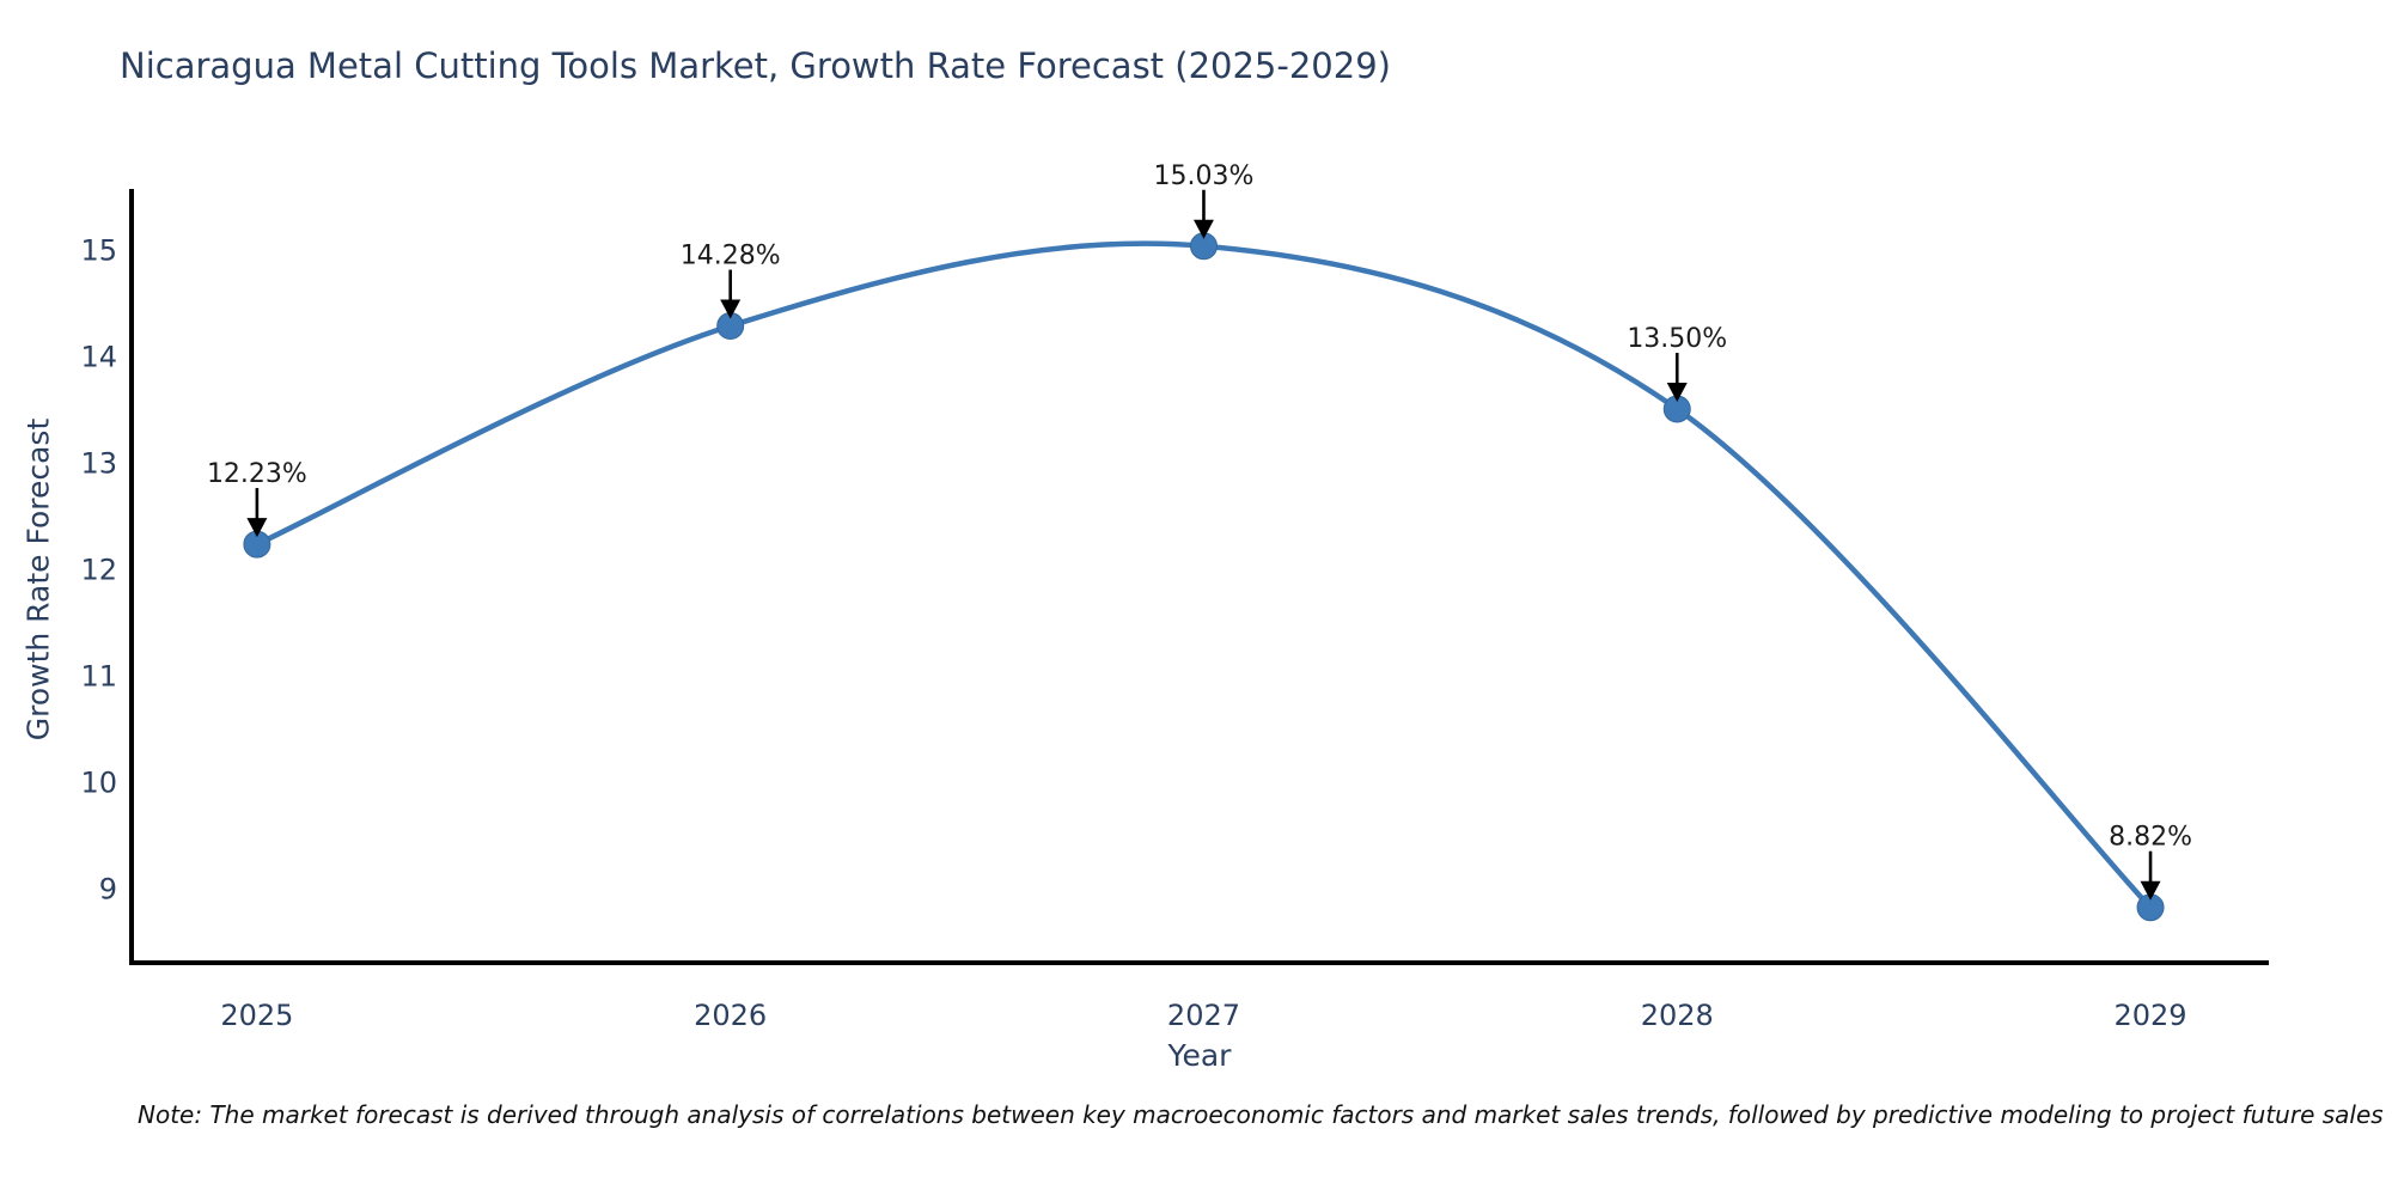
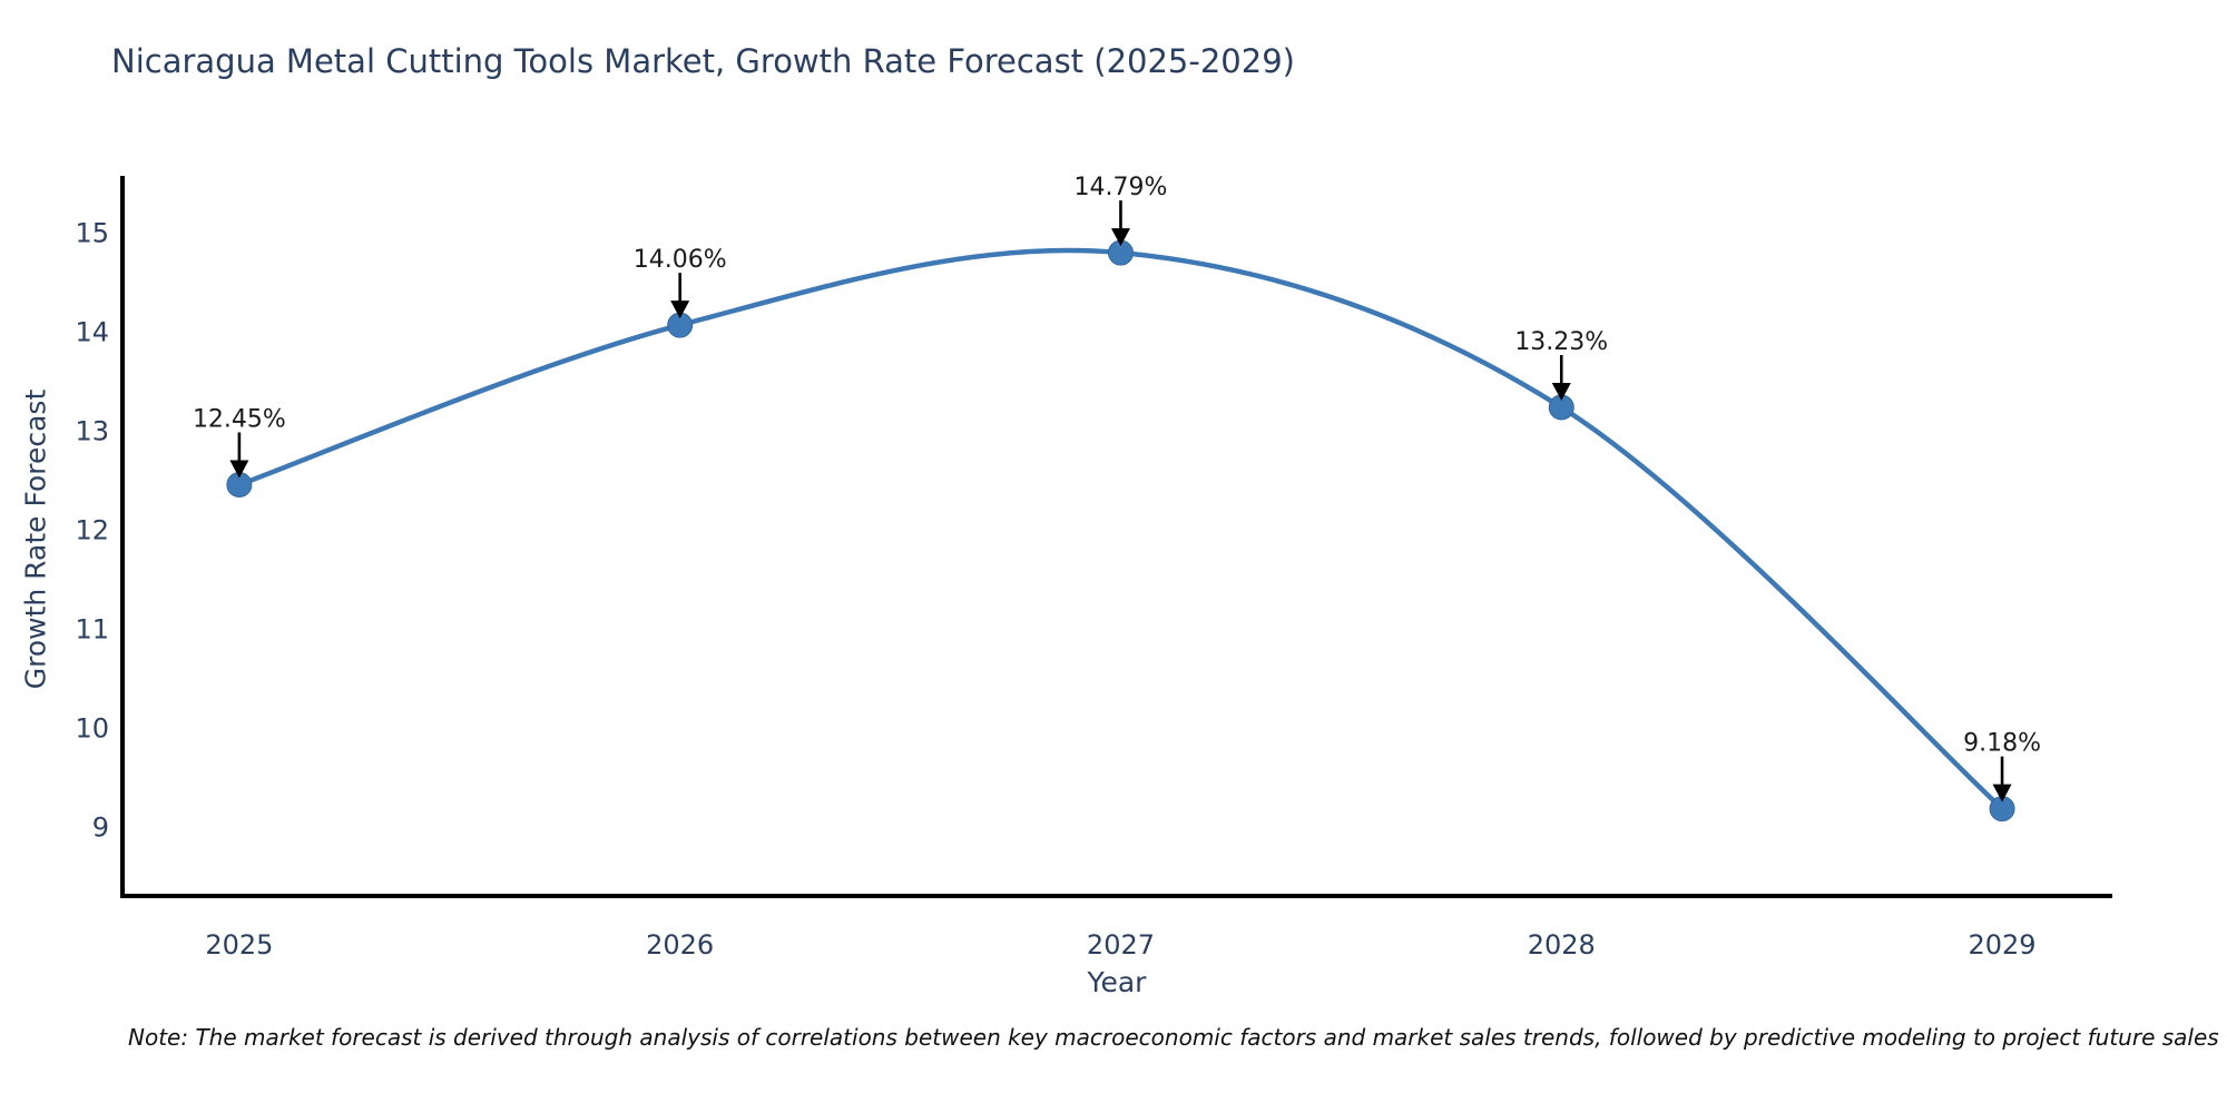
2025: 12.23% -> 12.45%
2026: 14.28% -> 14.06%
2027: 15.03% -> 14.79%
2028: 13.50% -> 13.23%
2029: 8.82% -> 9.18%
